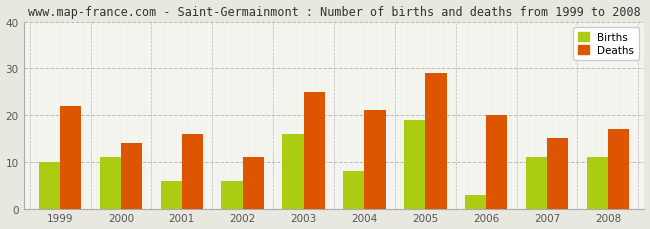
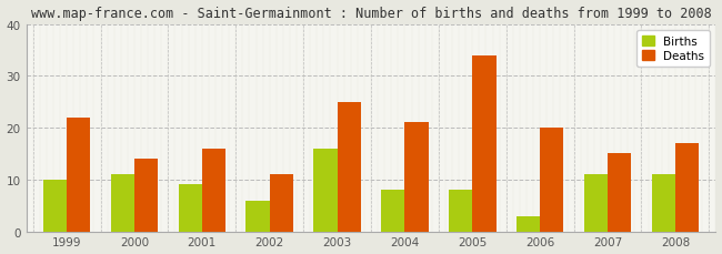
Births/2001: 6 -> 9
Births/2005: 19 -> 8
Deaths/2005: 29 -> 34
